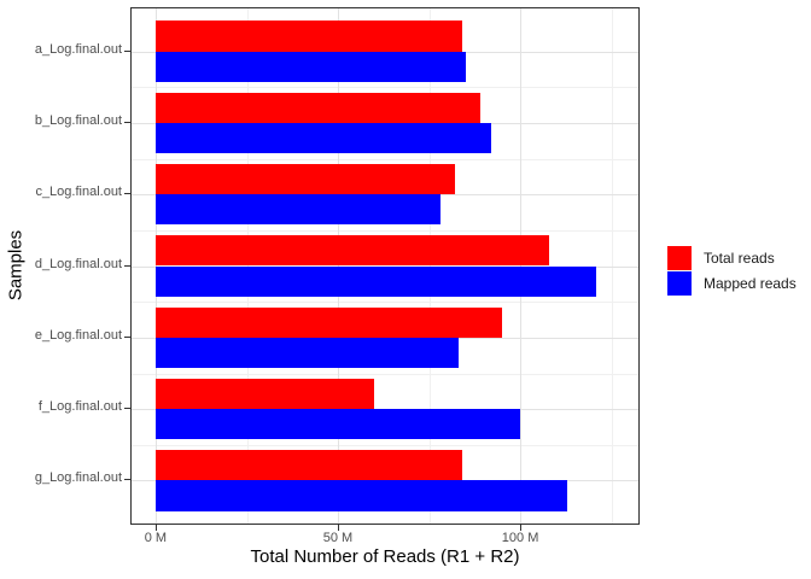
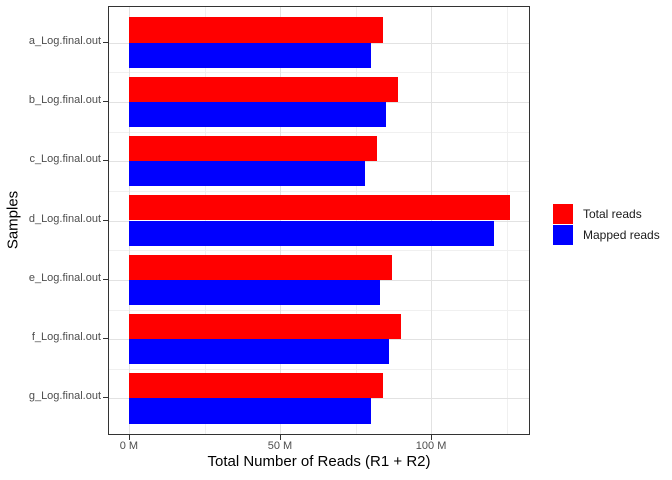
Mapped reads/a_Log.final.out: 85M -> 80M
Mapped reads/b_Log.final.out: 92M -> 85M
Total reads/d_Log.final.out: 108M -> 126M
Total reads/e_Log.final.out: 95M -> 87M
Total reads/f_Log.final.out: 60M -> 90M
Mapped reads/f_Log.final.out: 100M -> 86M
Mapped reads/g_Log.final.out: 113M -> 80M
